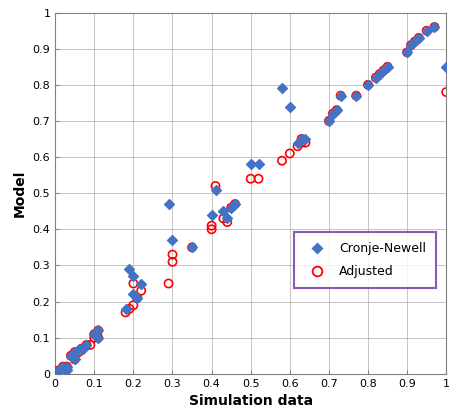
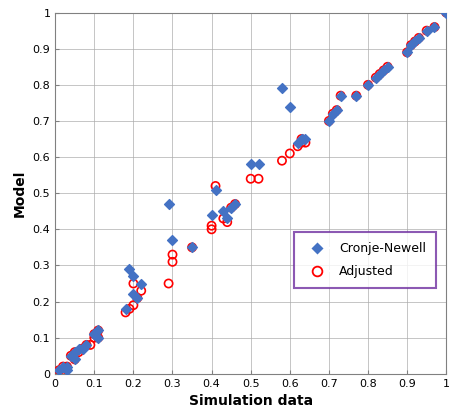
Cronje-Newell/1: 0.85 -> 1.00
Adjusted/1: 0.78 -> 1.00
